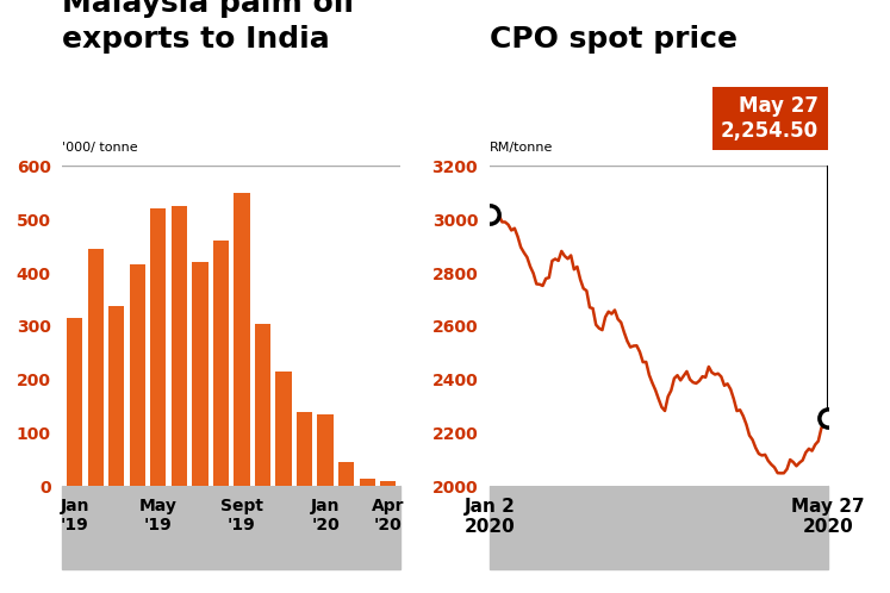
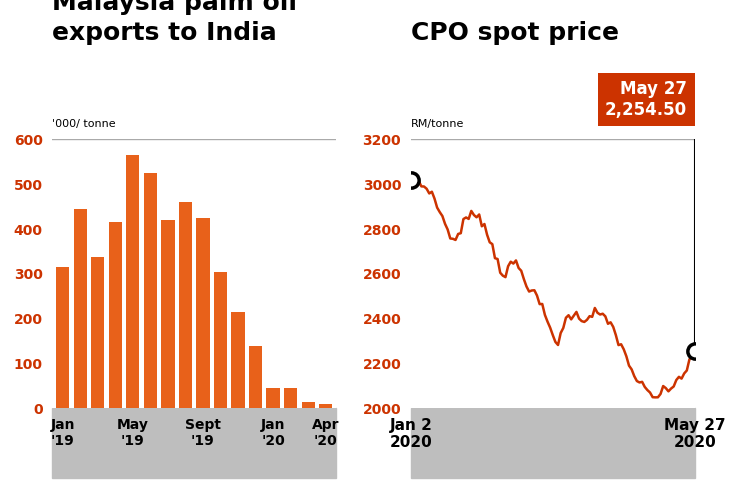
May '19: 520 -> 565
Sept '19: 550 -> 425
Jan '20: 135 -> 45
